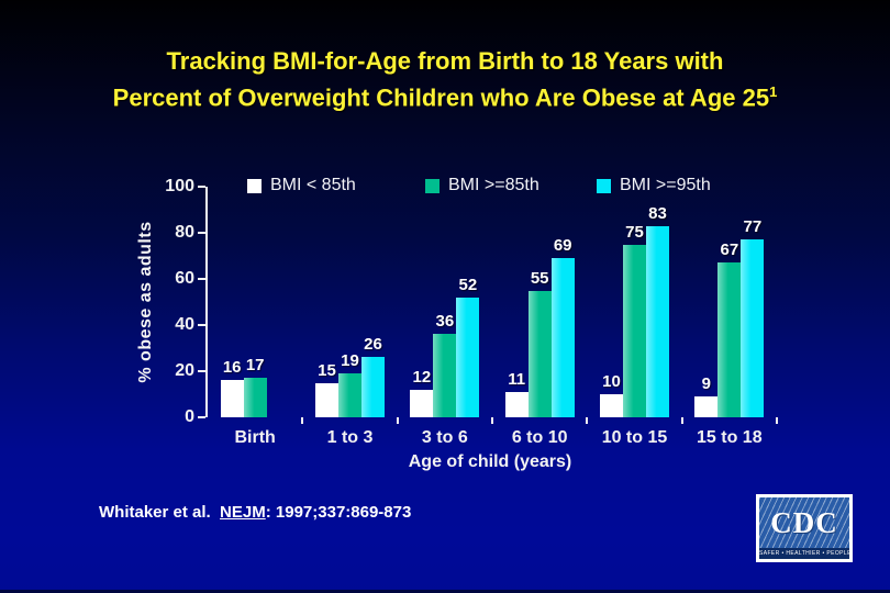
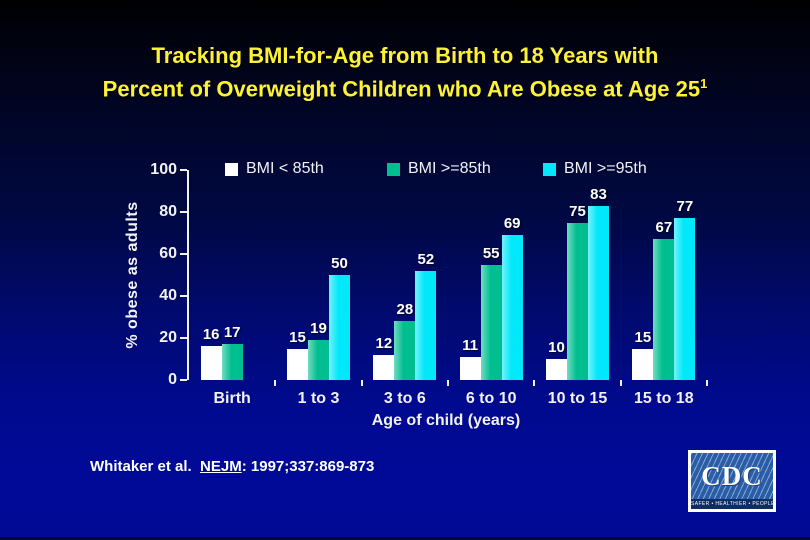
BMI >=95th/1 to 3: 26 -> 50
BMI >=85th/3 to 6: 36 -> 28
BMI < 85th/15 to 18: 9 -> 15
